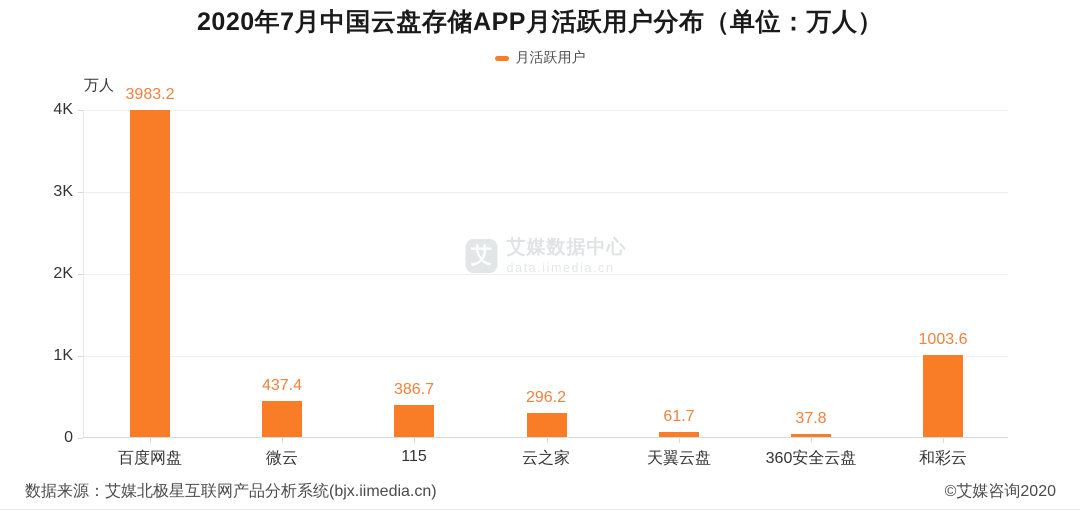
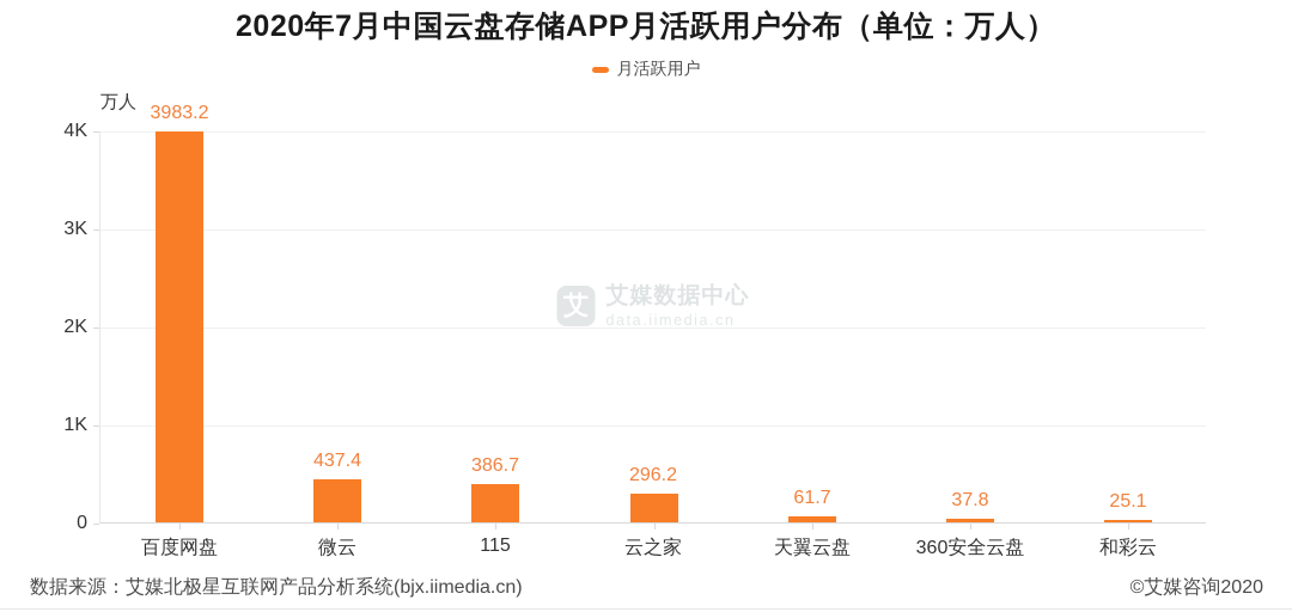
和彩云: 1003.6 -> 25.1
